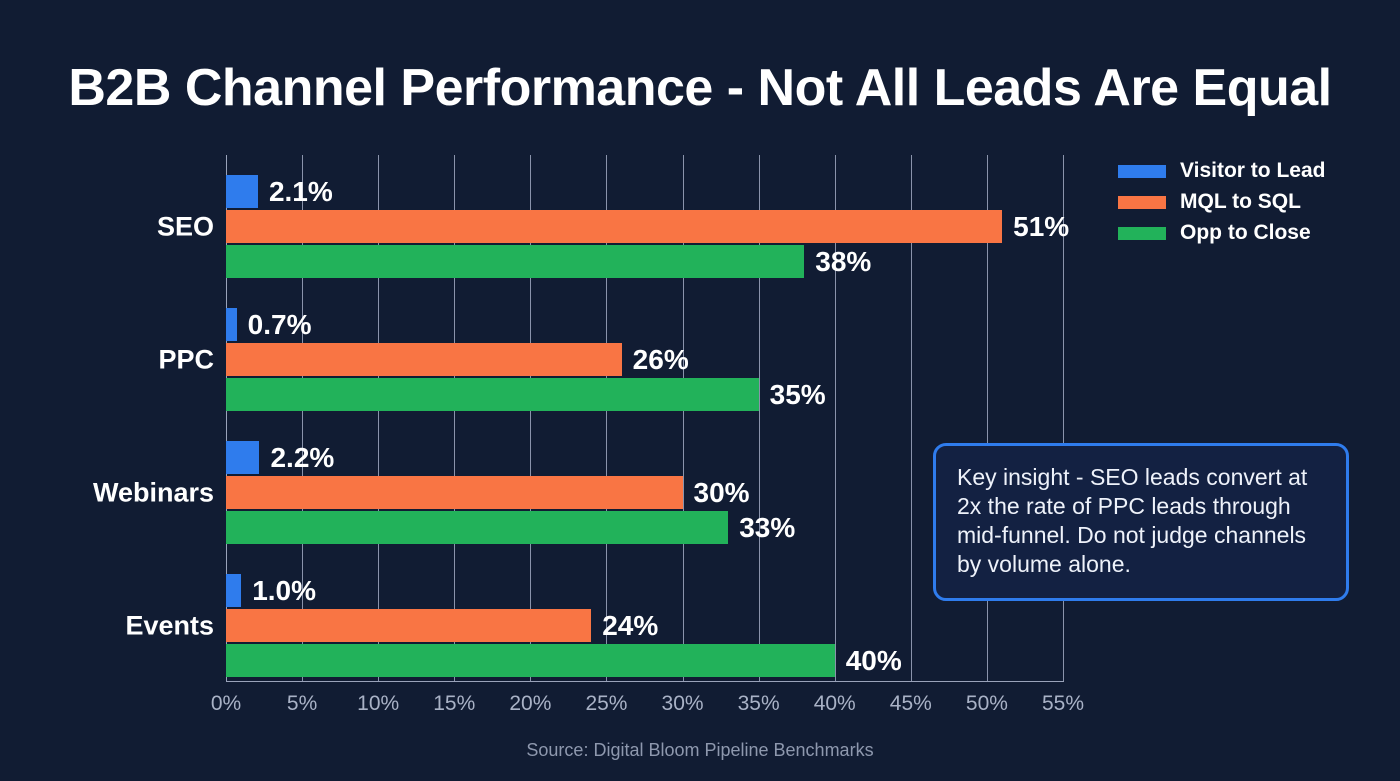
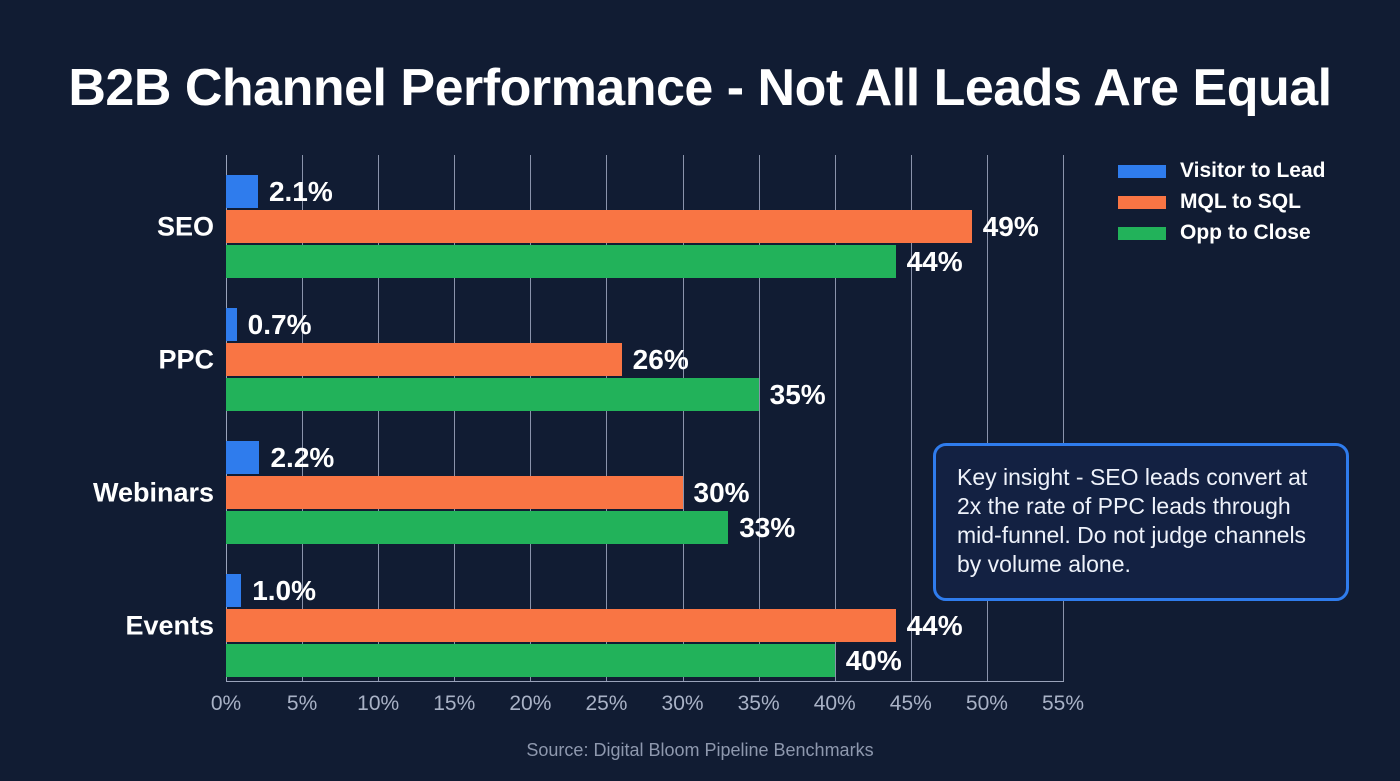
MQL to SQL/SEO: 51% -> 49%
Opp to Close/SEO: 38% -> 44%
MQL to SQL/Events: 24% -> 44%
